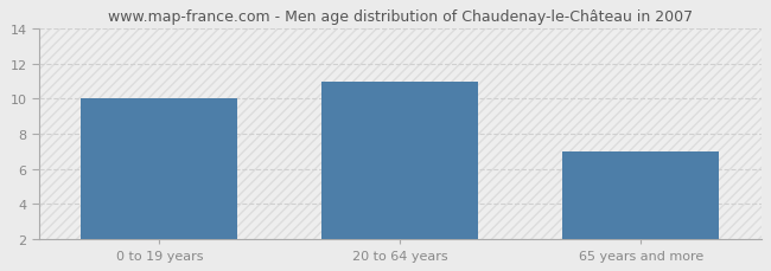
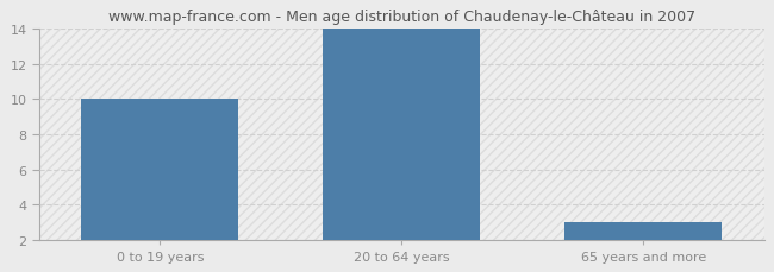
20 to 64 years: 11 -> 14
65 years and more: 7 -> 3
